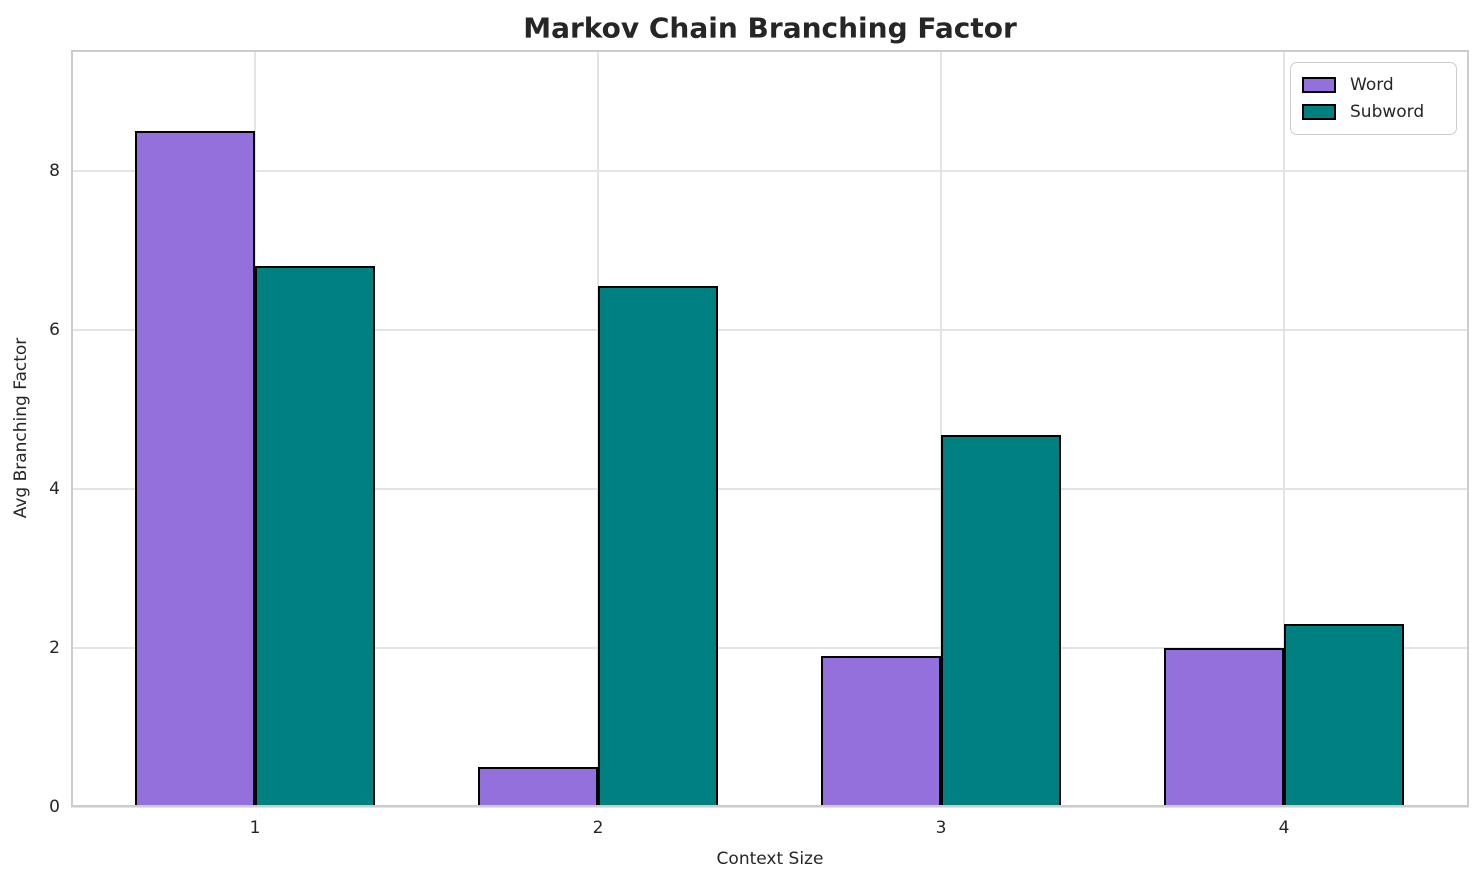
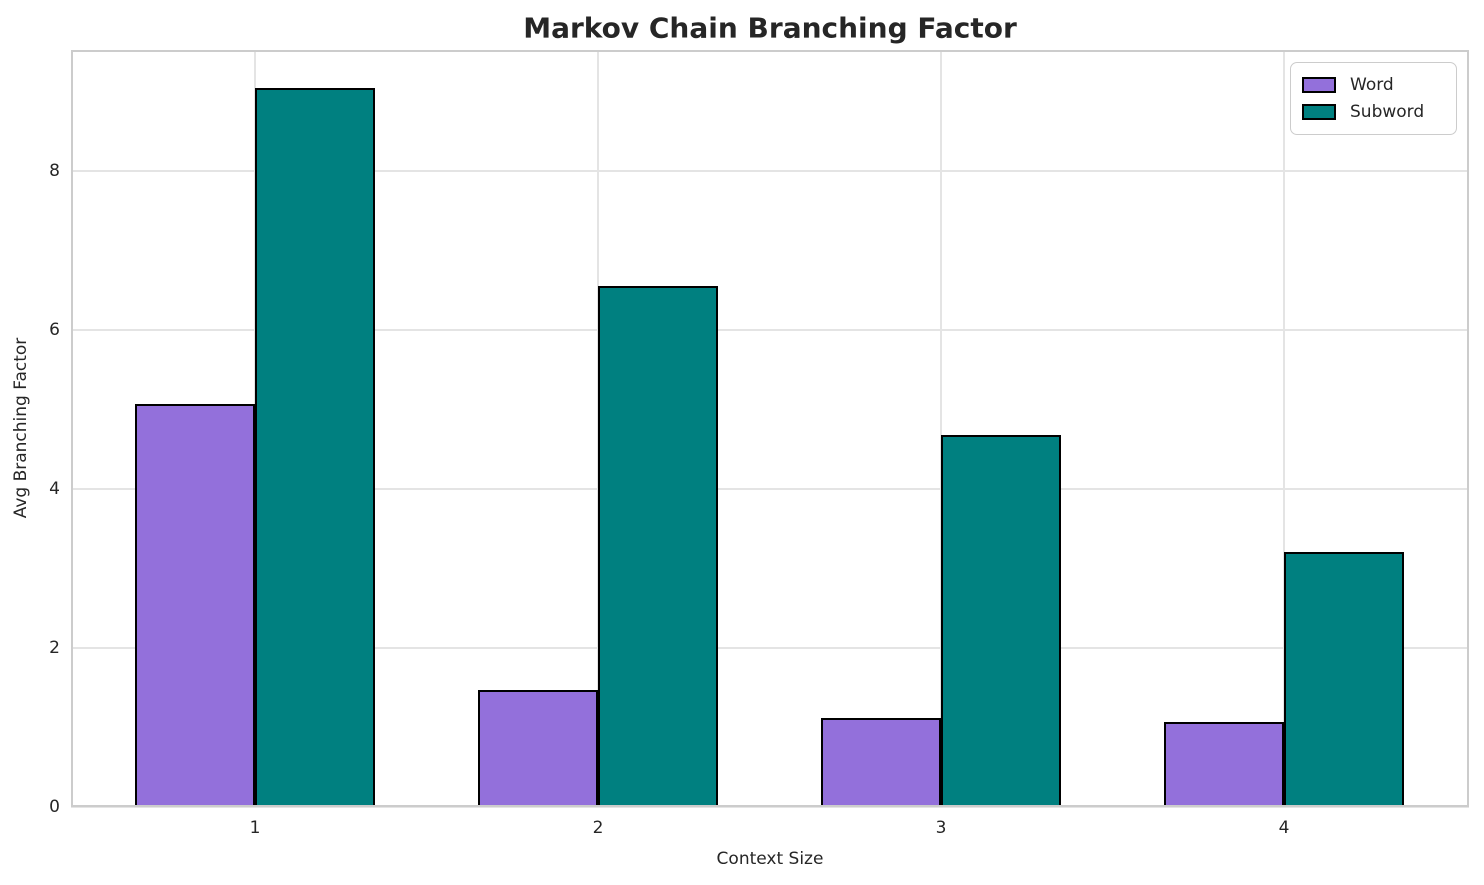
Word/1: 8.5 -> 5.1
Subword/1: 6.8 -> 9.0
Word/2: 0.5 -> 1.5
Word/3: 1.9 -> 1.1
Word/4: 2.0 -> 1.1
Subword/4: 2.3 -> 3.2
